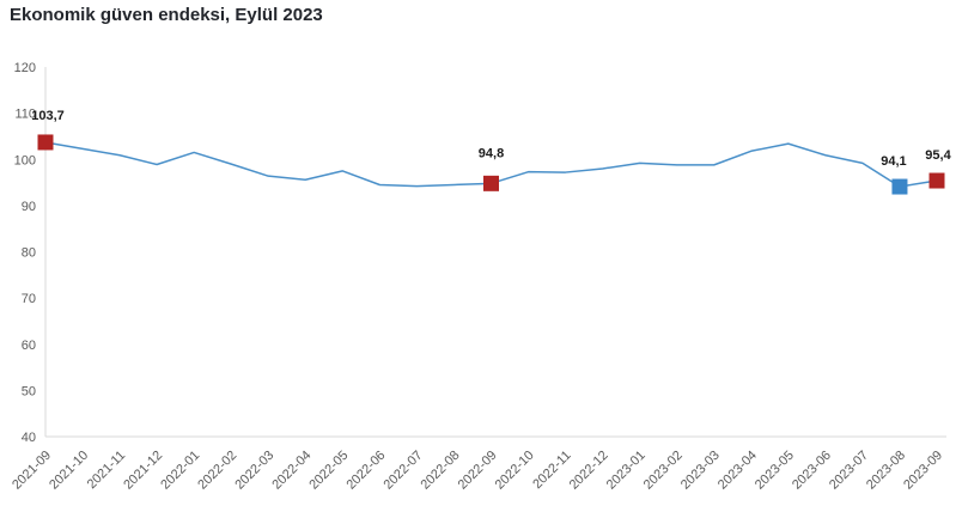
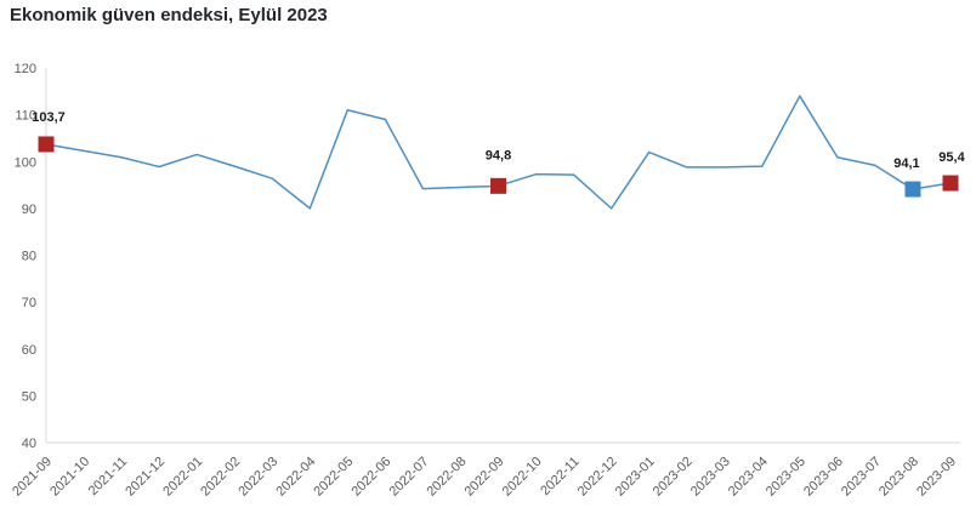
2022-04: 96 -> 90
2022-05: 98 -> 111
2022-06: 94 -> 109
2022-12: 98 -> 90
2023-01: 99 -> 102
2023-04: 102 -> 99
2023-05: 103 -> 114
